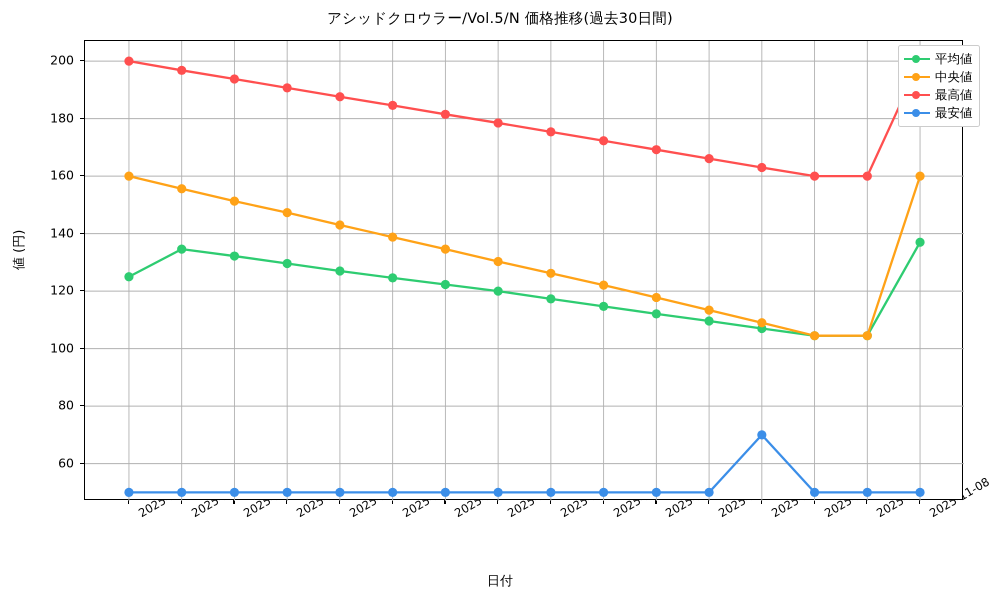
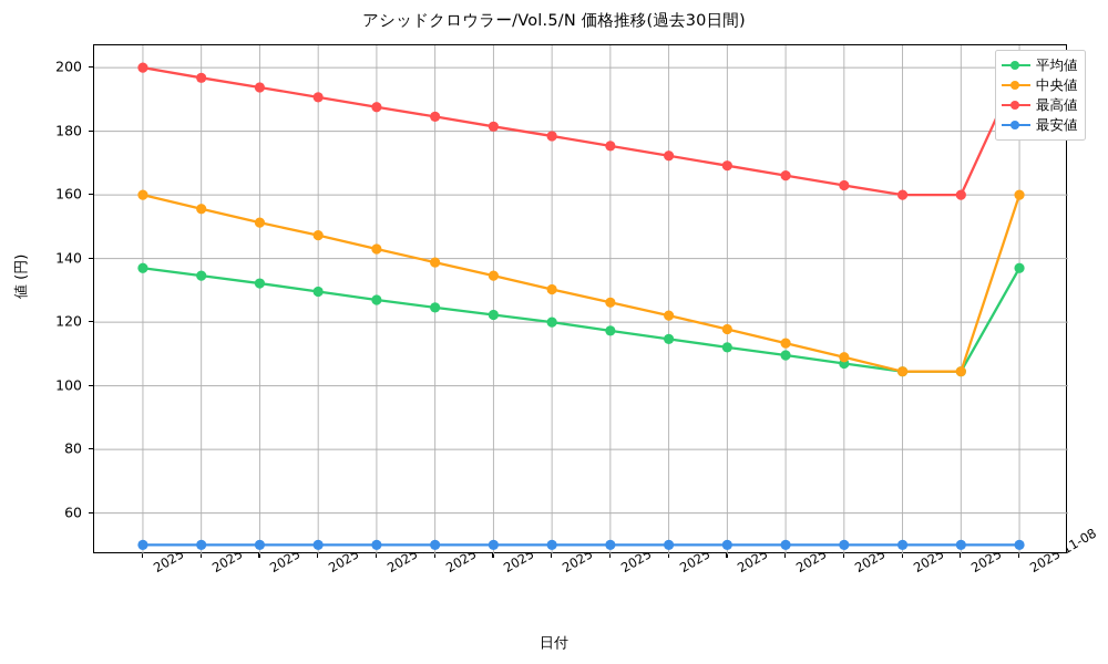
平均値/2025-10-24: 125 -> 137
最安値/2025-11-05: 70 -> 50
